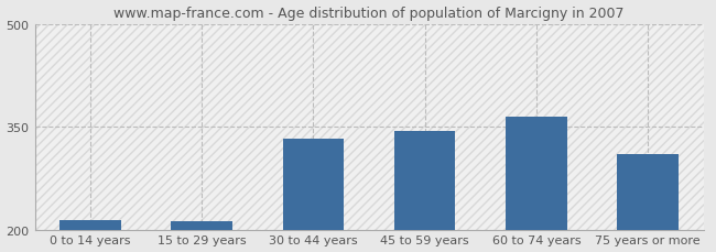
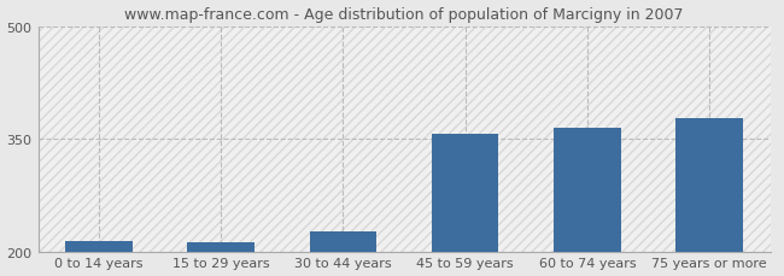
30 to 44 years: 332 -> 226
45 to 59 years: 344 -> 356
75 years or more: 310 -> 378
